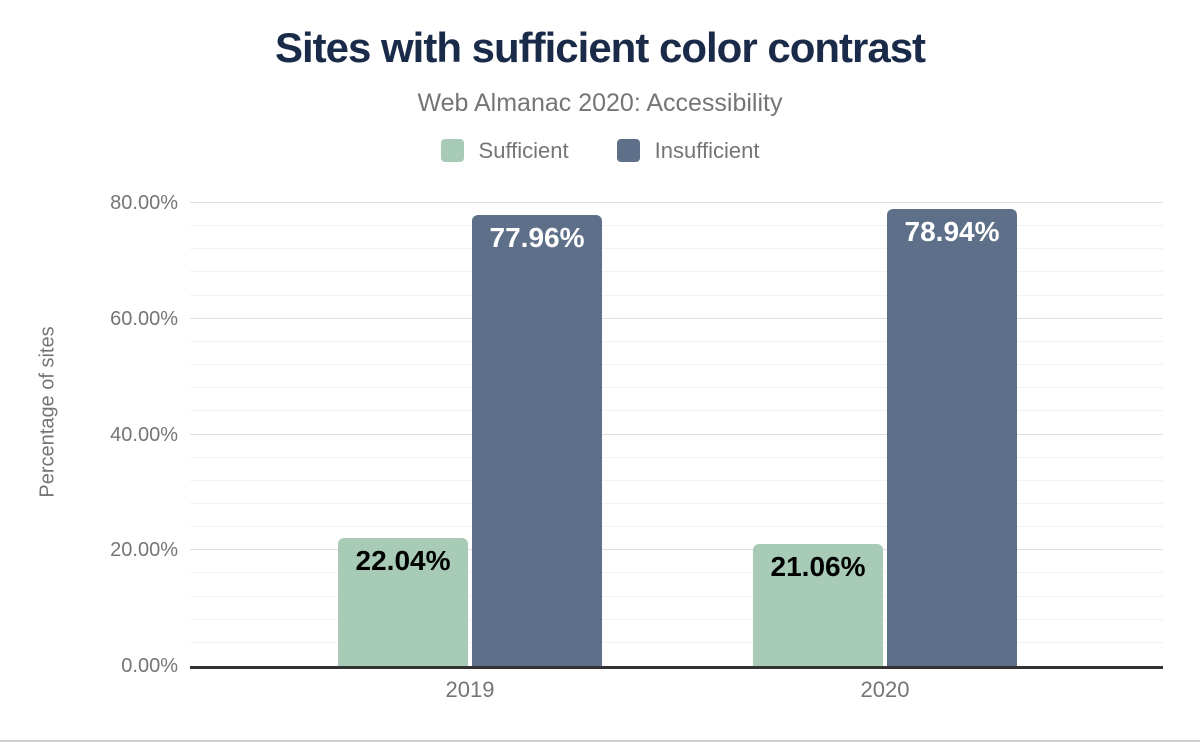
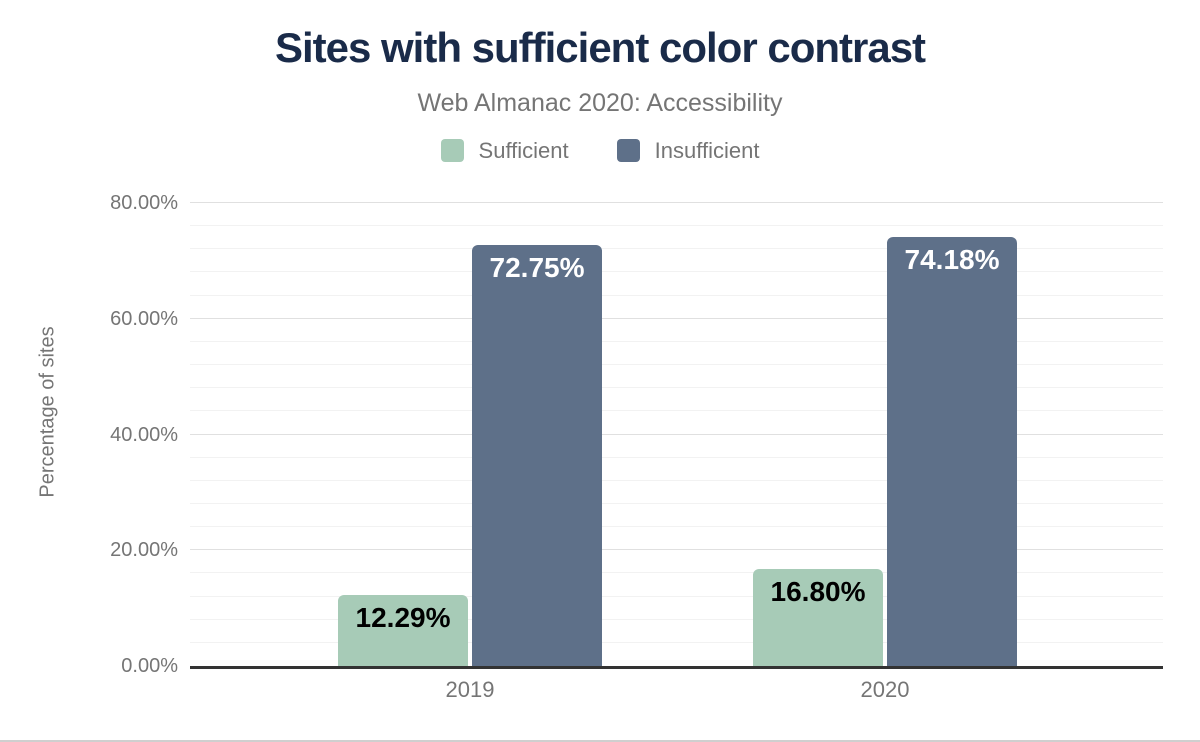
Sufficient/2019: 22.04% -> 12.29%
Insufficient/2019: 77.96% -> 72.75%
Sufficient/2020: 21.06% -> 16.80%
Insufficient/2020: 78.94% -> 74.18%
